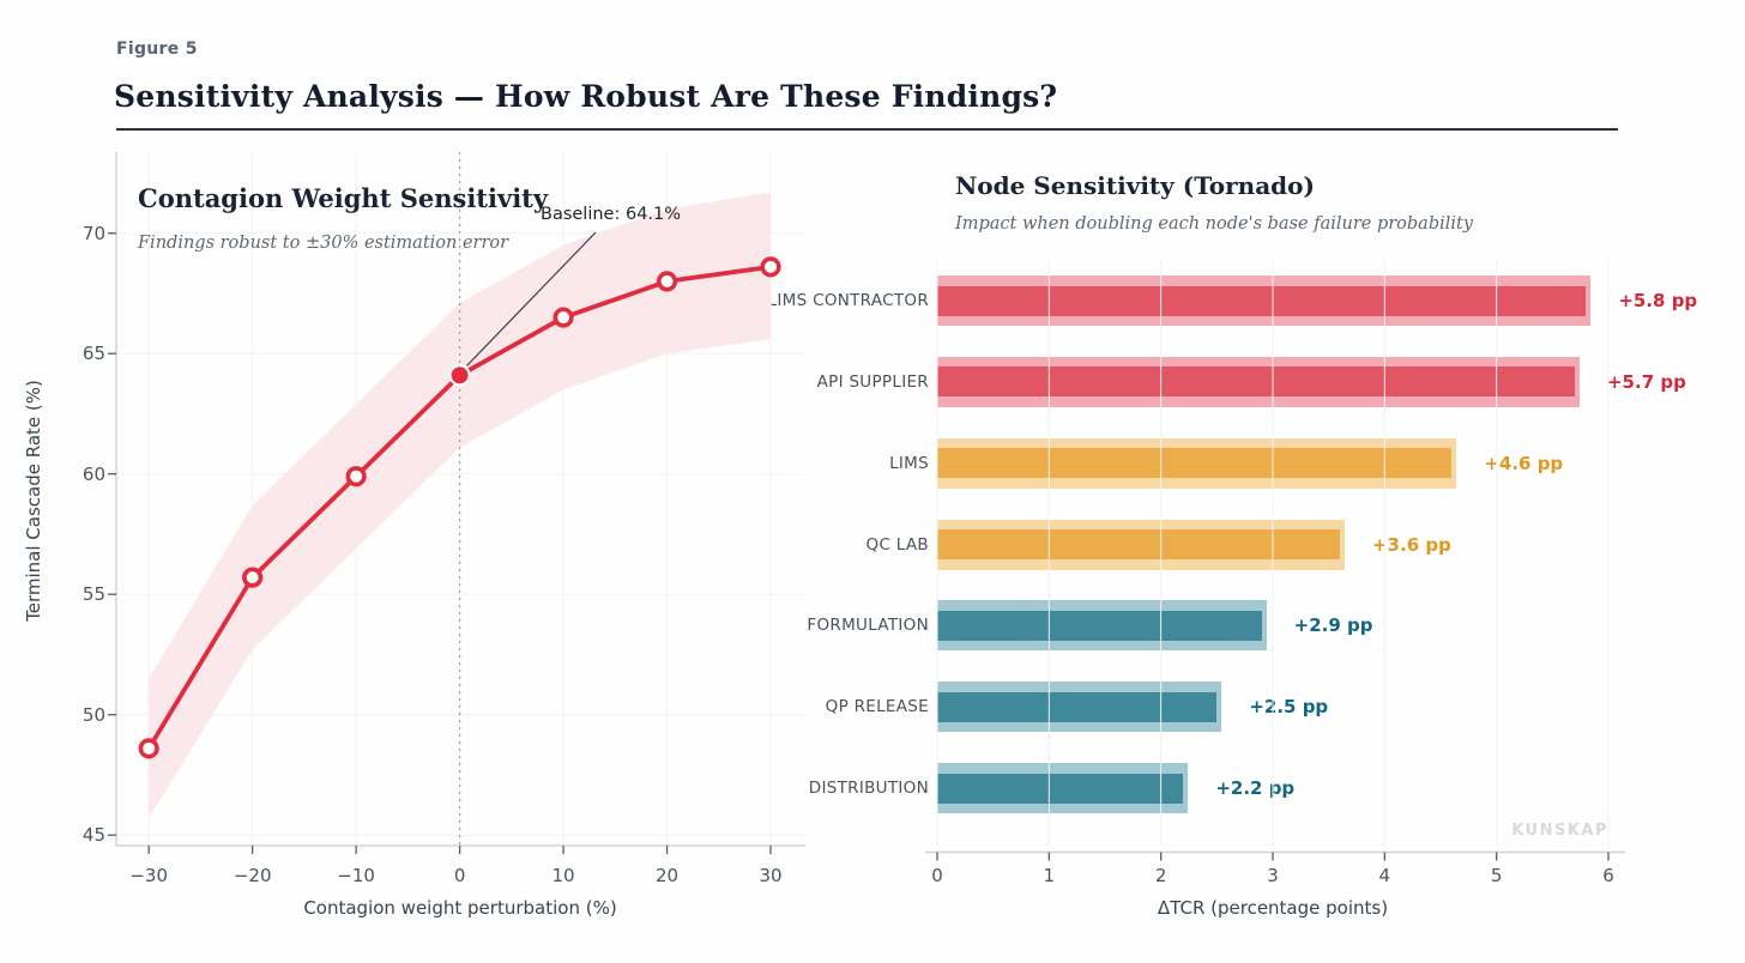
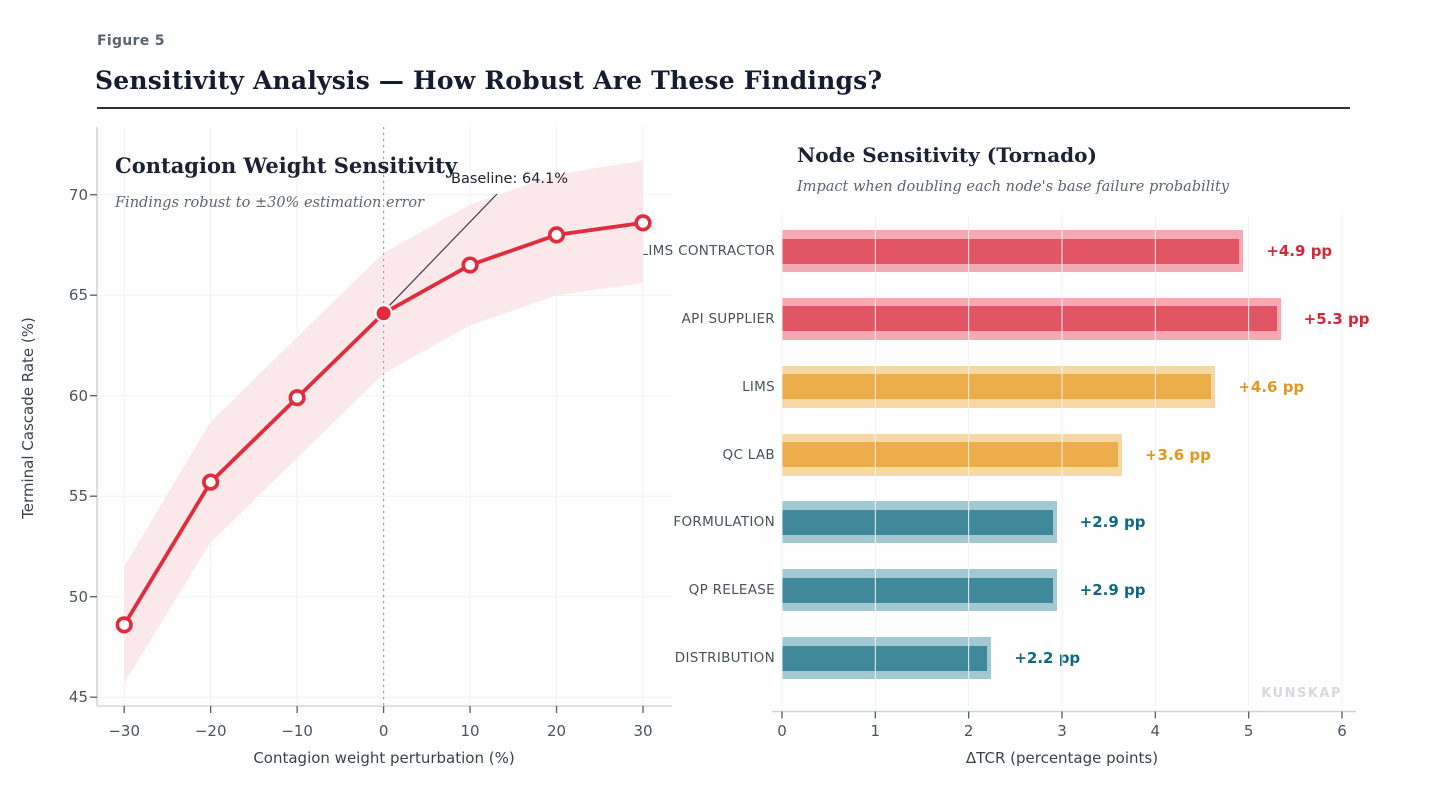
Node Sensitivity (Tornado)/LIMS CONTRACTOR: +5.8 -> +4.9
Node Sensitivity (Tornado)/API SUPPLIER: +5.7 -> +5.3
Node Sensitivity (Tornado)/QP RELEASE: +2.5 -> +2.9
